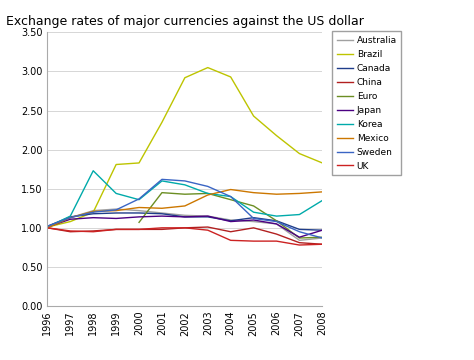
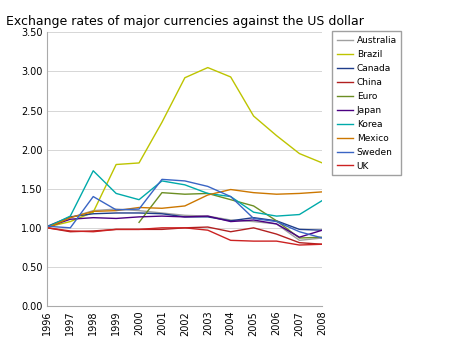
Sweden/1997: 1.13 -> 1.00
Sweden/1998: 1.20 -> 1.40
Sweden/2000: 1.37 -> 1.24
